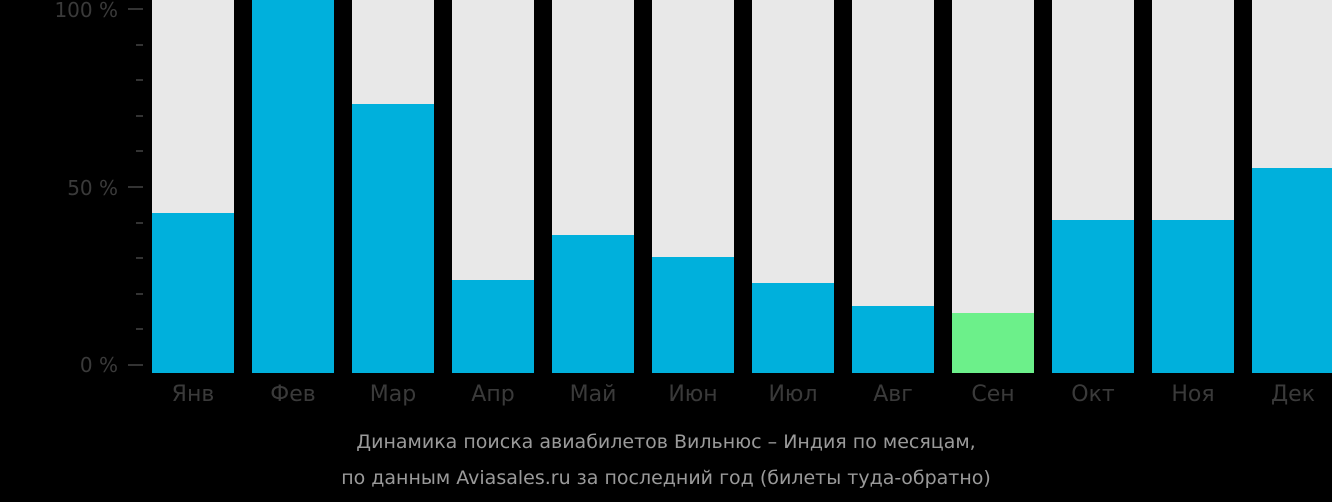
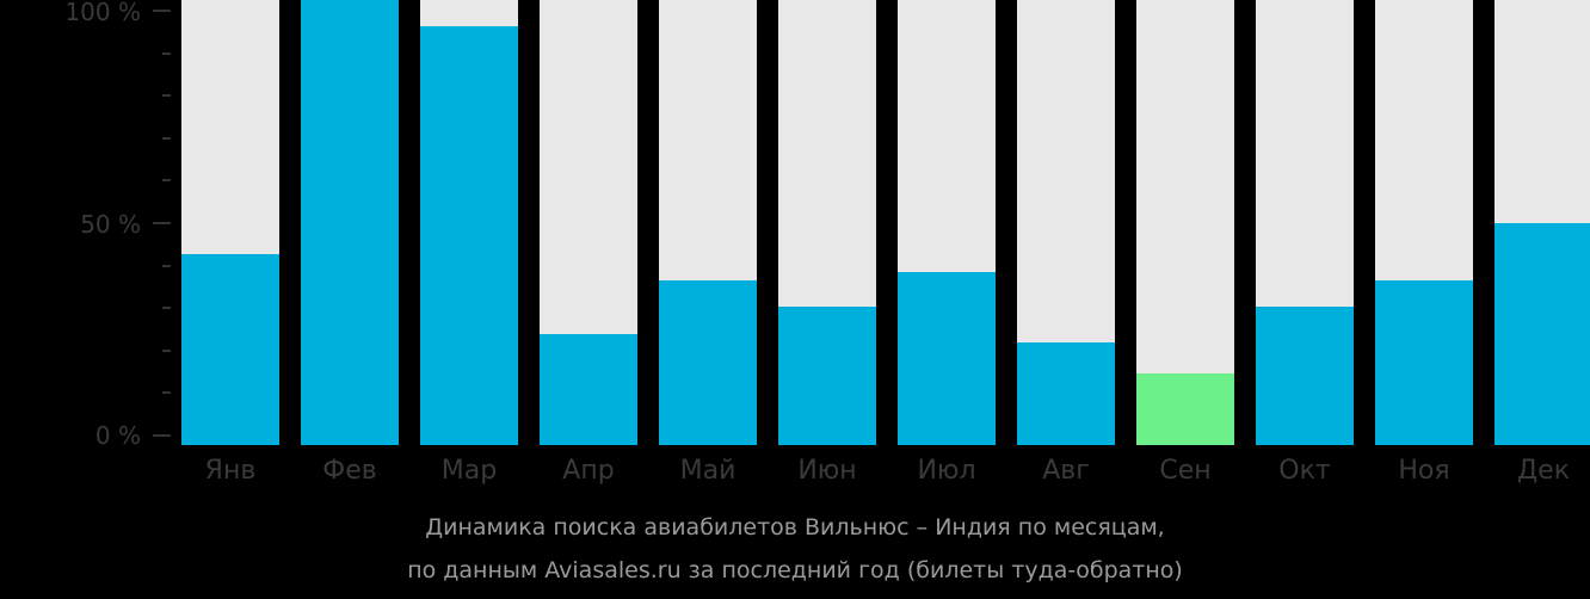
Мар: 72% -> 94%
Июл: 24% -> 39%
Авг: 18% -> 23%
Окт: 41% -> 31%
Ноя: 41% -> 37%
Дек: 55% -> 50%
